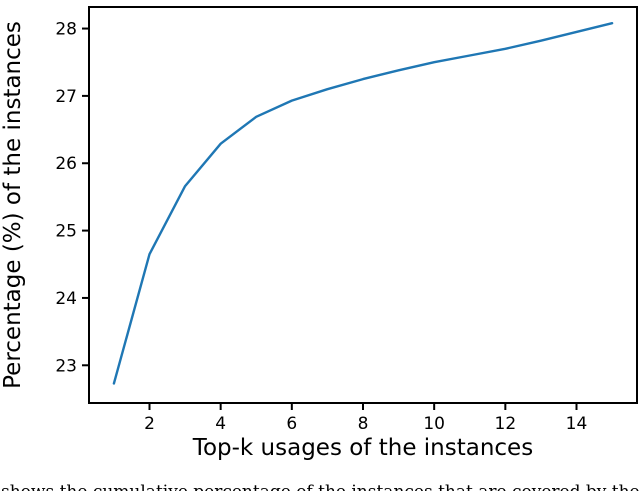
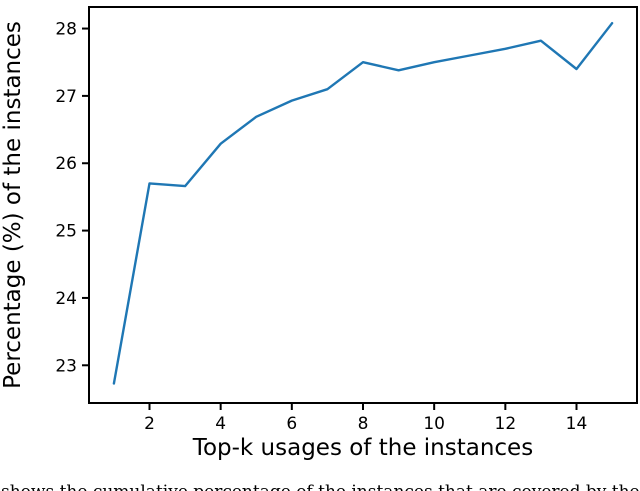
2: 24.6 -> 25.7
8: 27.2 -> 27.5
14: 27.9 -> 27.4
